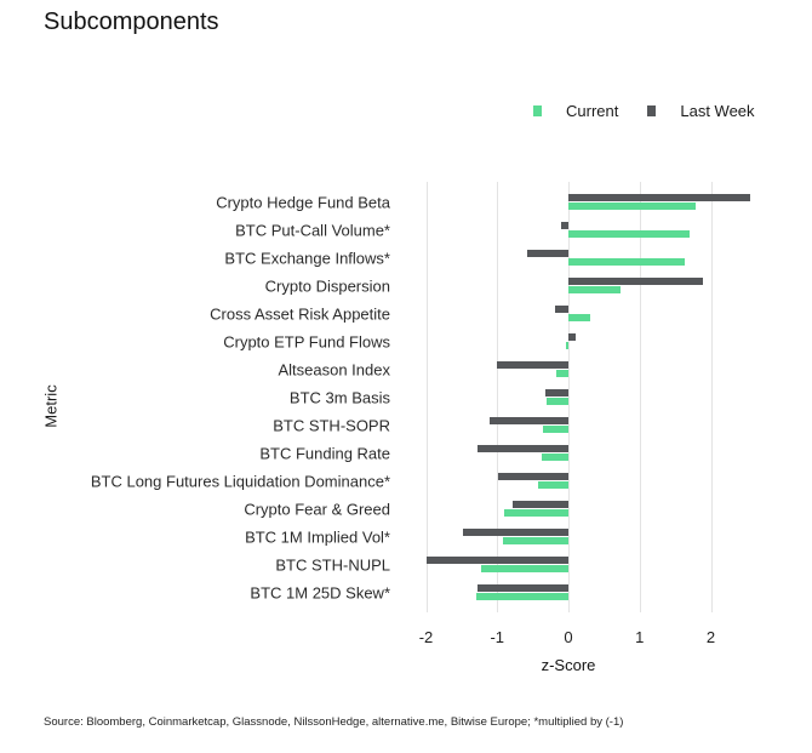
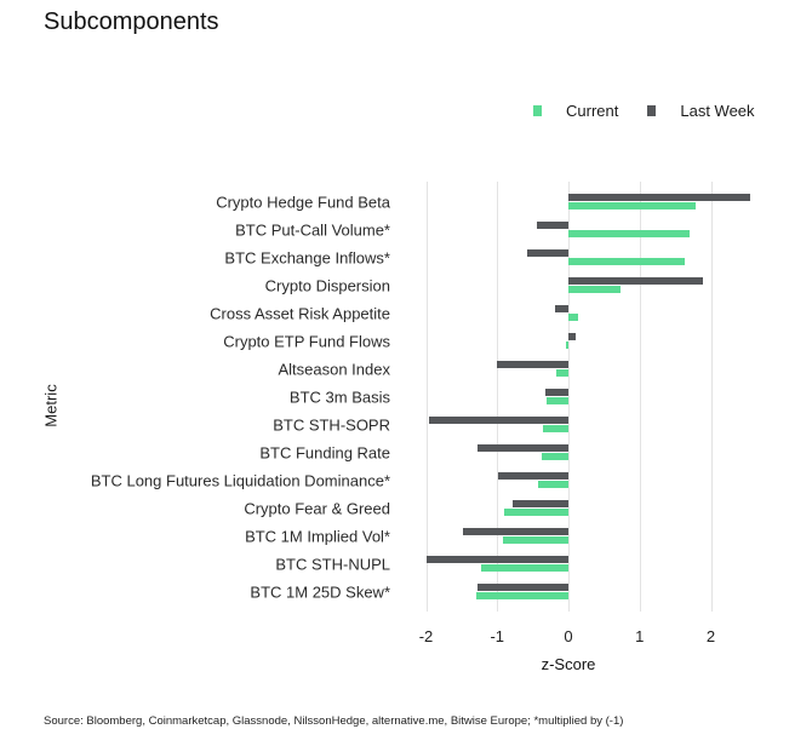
Last Week/BTC Put-Call Volume*: -0.1 -> -0.4
Current/Cross Asset Risk Appetite: 0.3 -> 0.1
Last Week/BTC STH-SOPR: -1.1 -> -2.0
